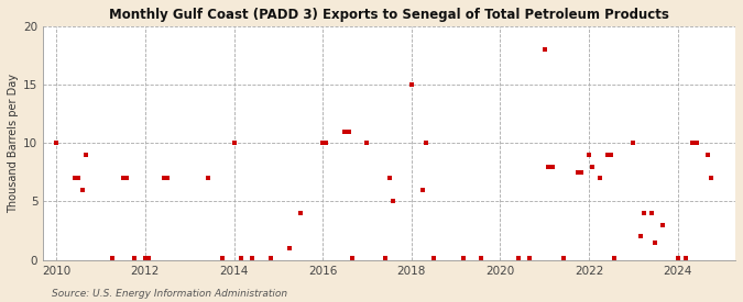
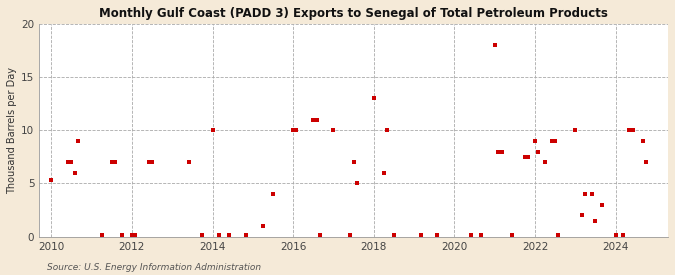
2010: 10.0 -> 5.3
2018: 15.0 -> 13.0
